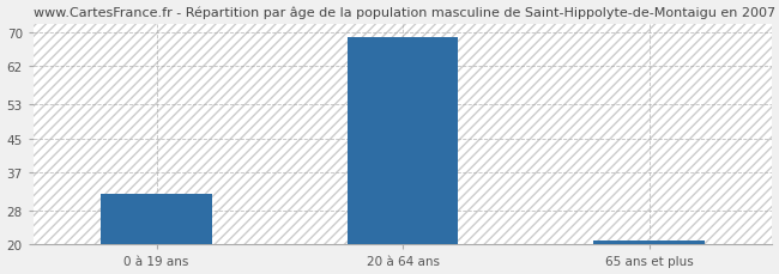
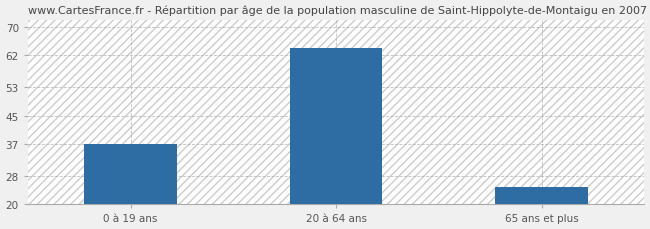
0 à 19 ans: 32 -> 37
20 à 64 ans: 69 -> 64
65 ans et plus: 21 -> 25
